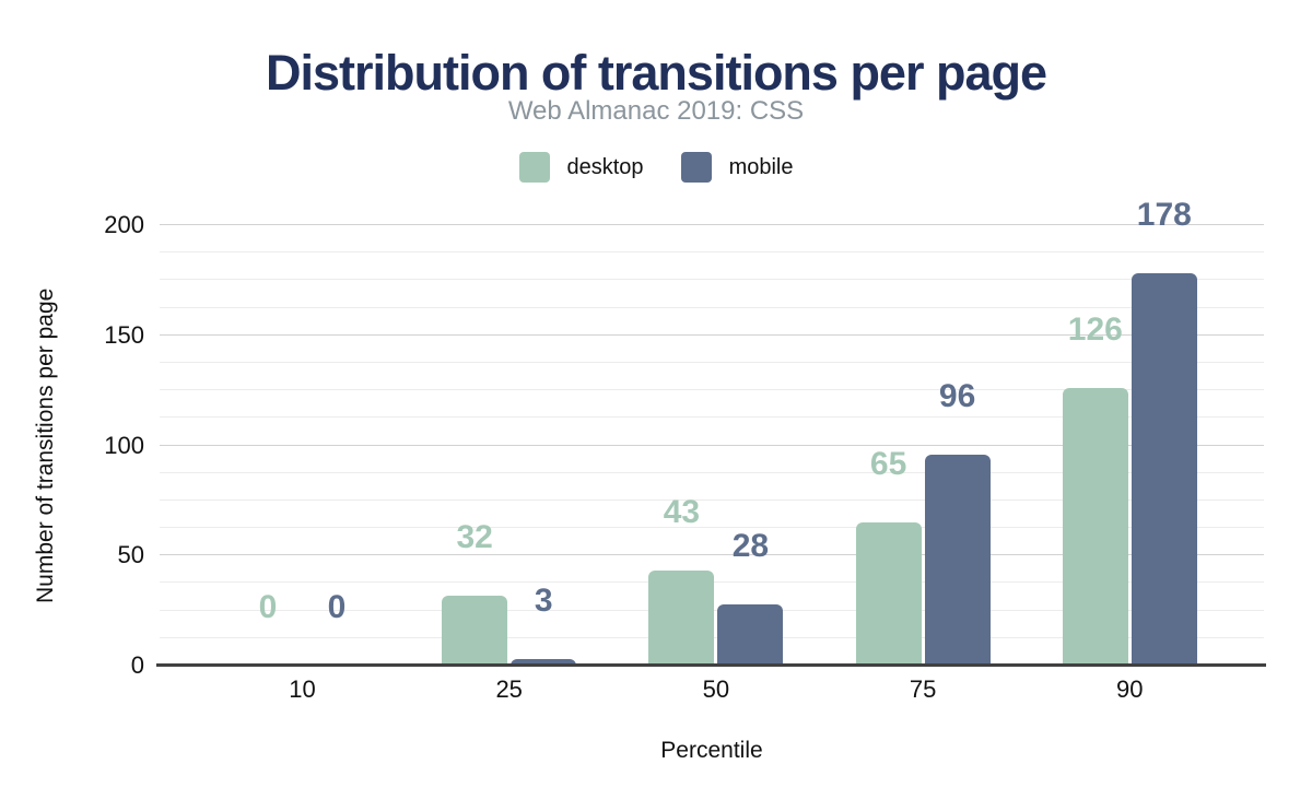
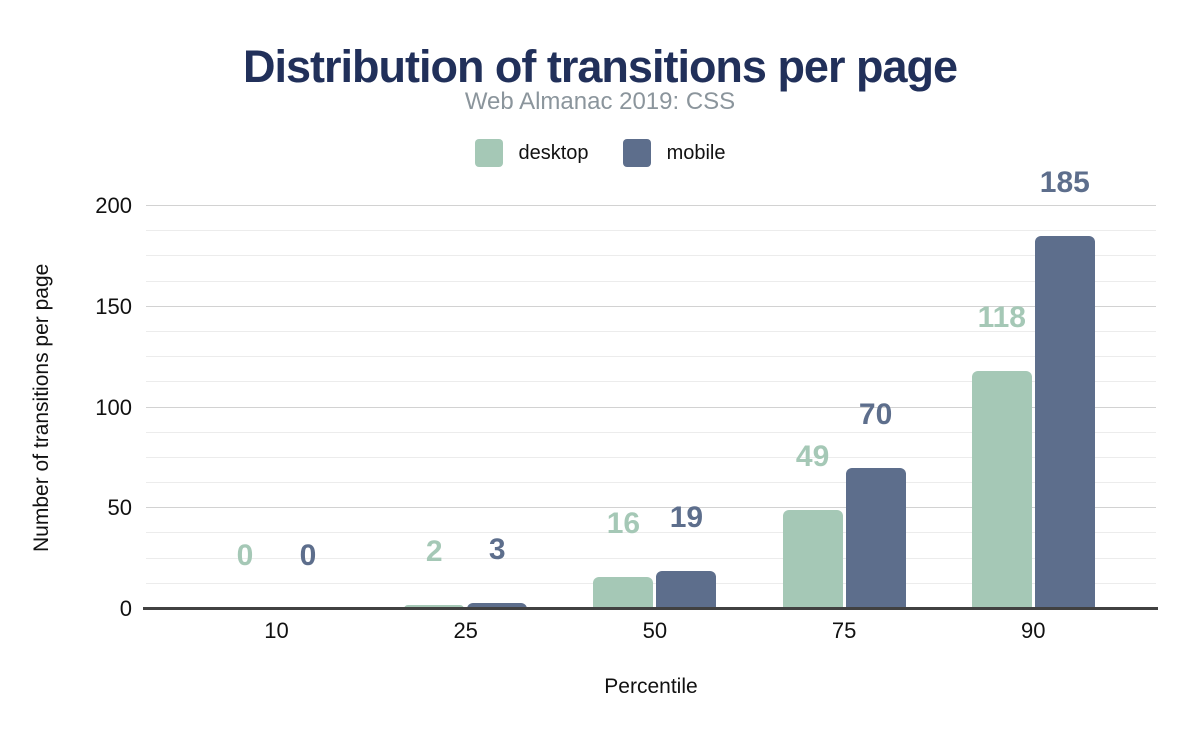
desktop/25: 32 -> 2
desktop/50: 43 -> 16
mobile/50: 28 -> 19
desktop/75: 65 -> 49
mobile/75: 96 -> 70
desktop/90: 126 -> 118
mobile/90: 178 -> 185
